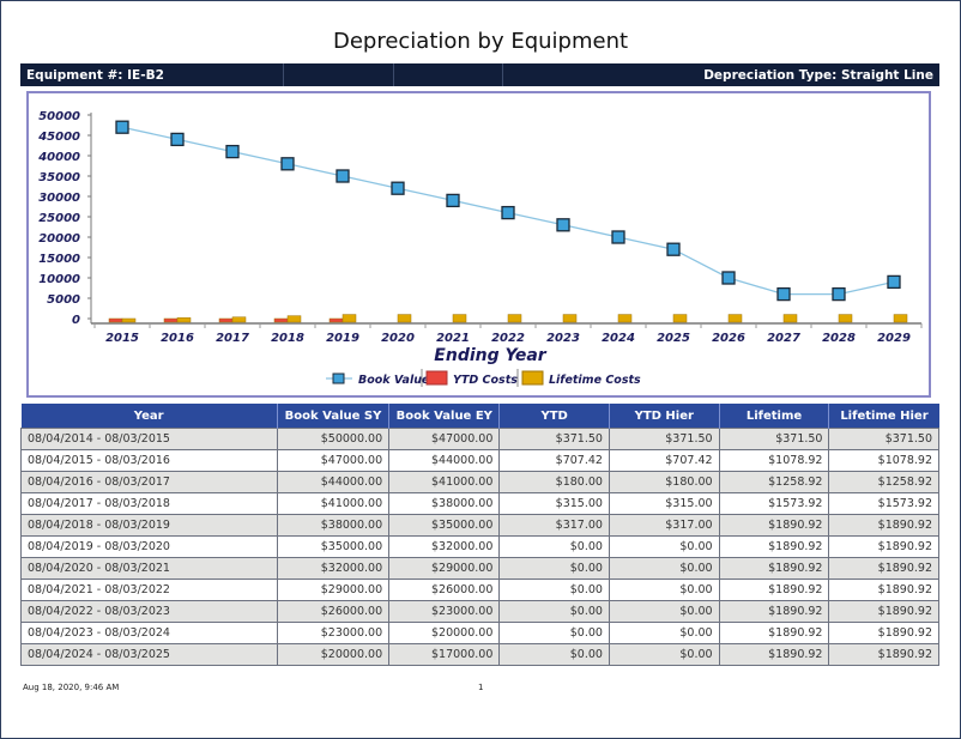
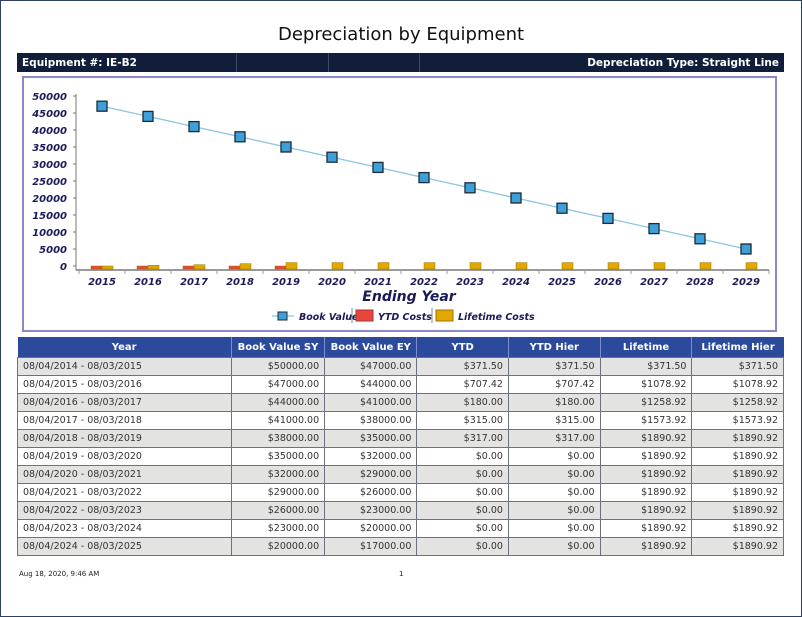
Book Value/2026: 10000 -> 14000
Book Value/2027: 6000 -> 11000
Book Value/2028: 6000 -> 8000
Book Value/2029: 9000 -> 5000
